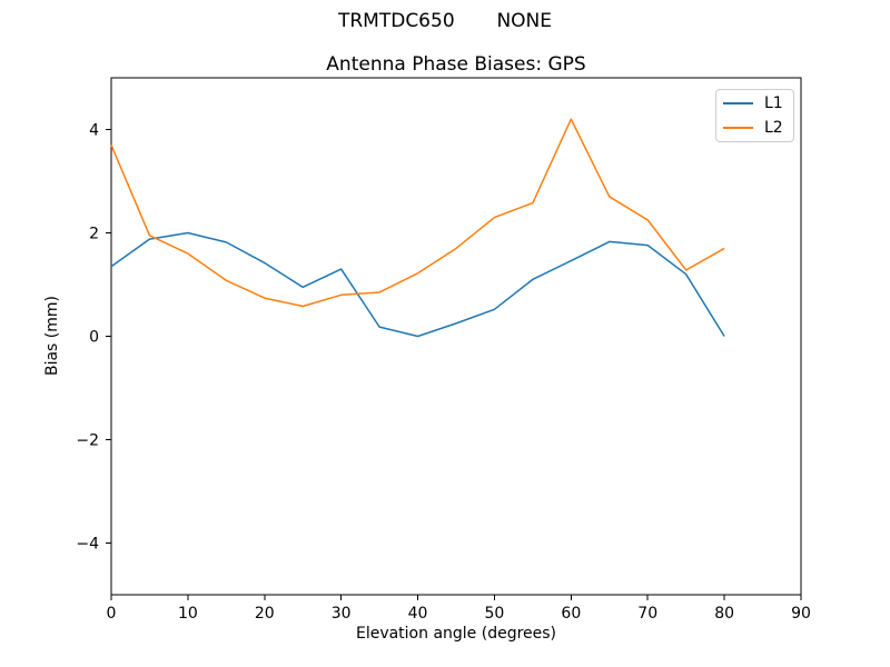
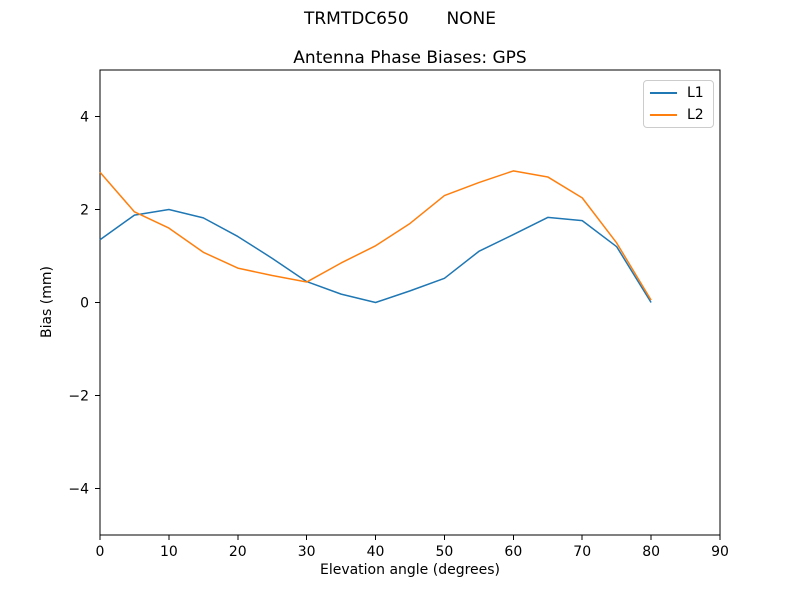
L2/0: 3.7 -> 2.8
L1/30: 1.3 -> 0.5
L2/30: 0.8 -> 0.4
L2/60: 4.2 -> 2.8
L2/80: 1.7 -> 0.1
